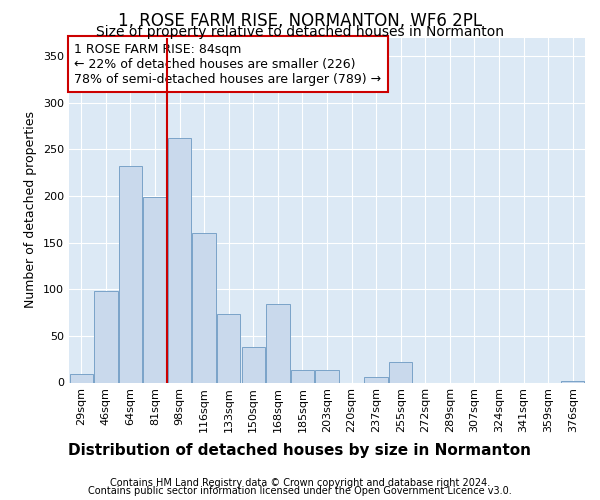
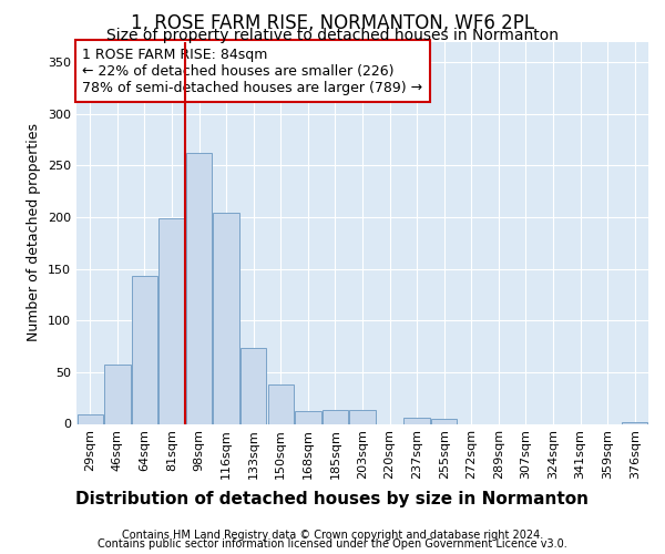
46sqm: 98 -> 57
64sqm: 232 -> 143
116sqm: 160 -> 204
168sqm: 84 -> 12
255sqm: 22 -> 5
